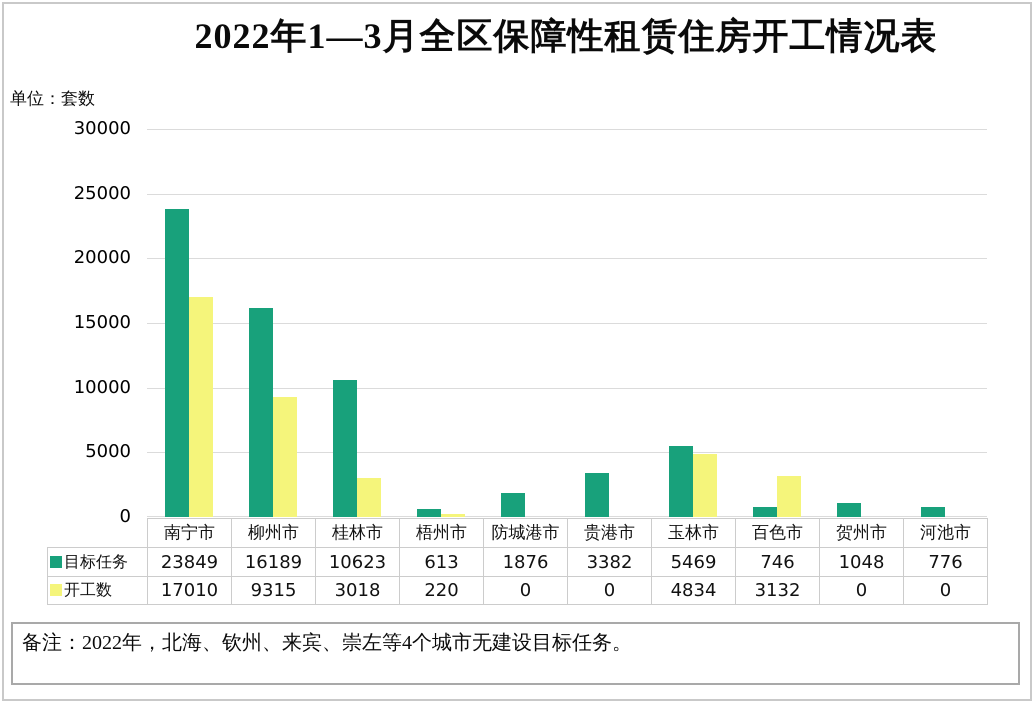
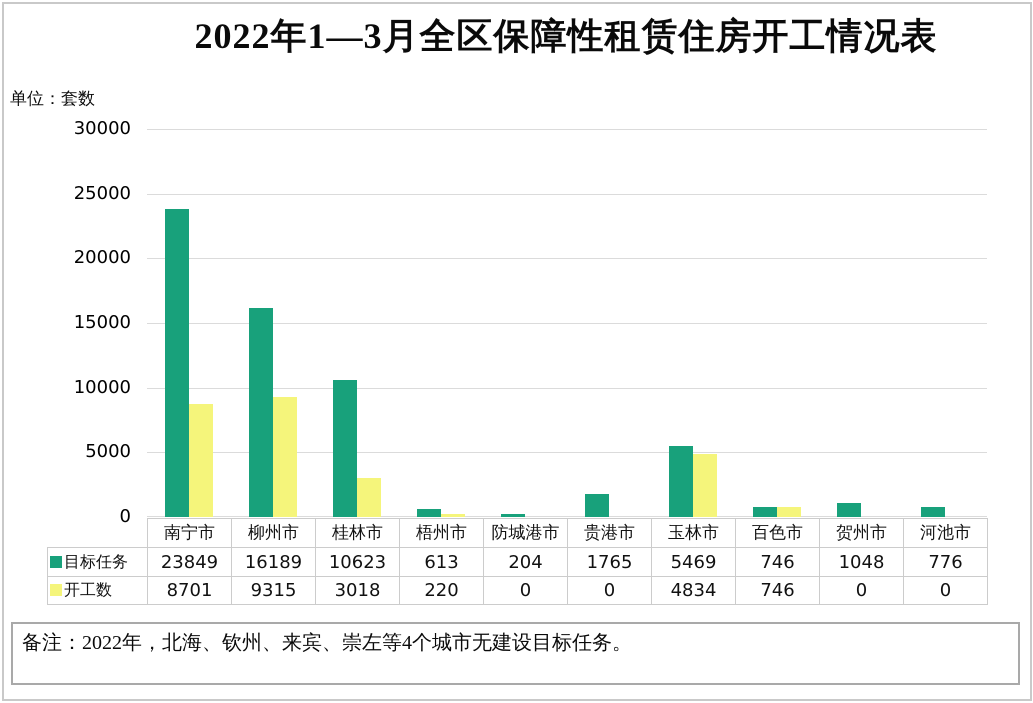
开工数/南宁市: 17010 -> 8701
目标任务/防城港市: 1876 -> 204
目标任务/贵港市: 3382 -> 1765
开工数/百色市: 3132 -> 746
